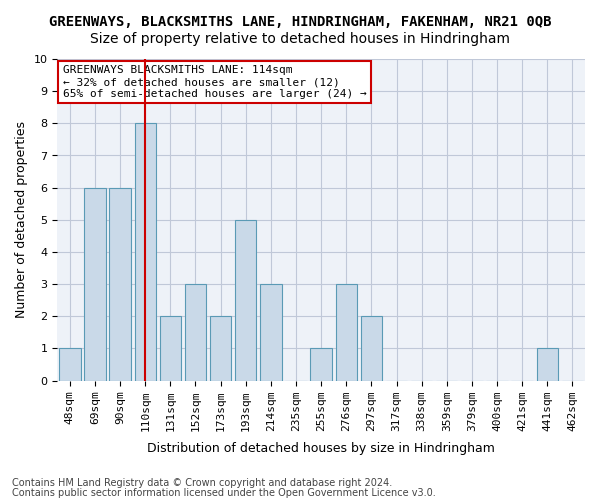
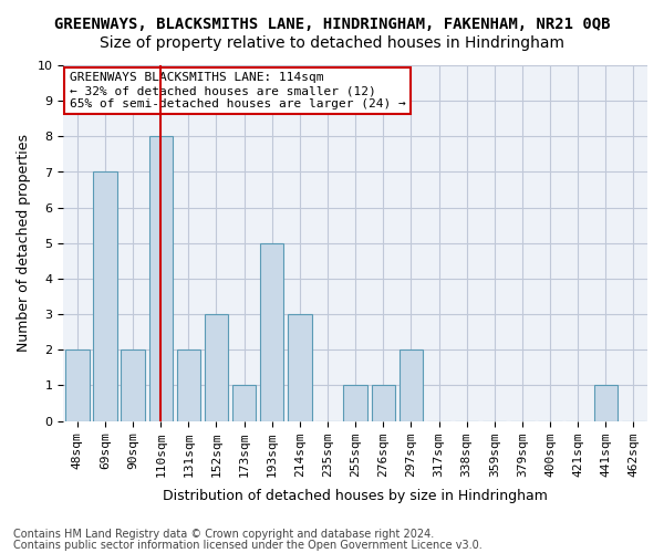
48sqm: 1 -> 2
69sqm: 6 -> 7
90sqm: 6 -> 2
173sqm: 2 -> 1
276sqm: 3 -> 1
